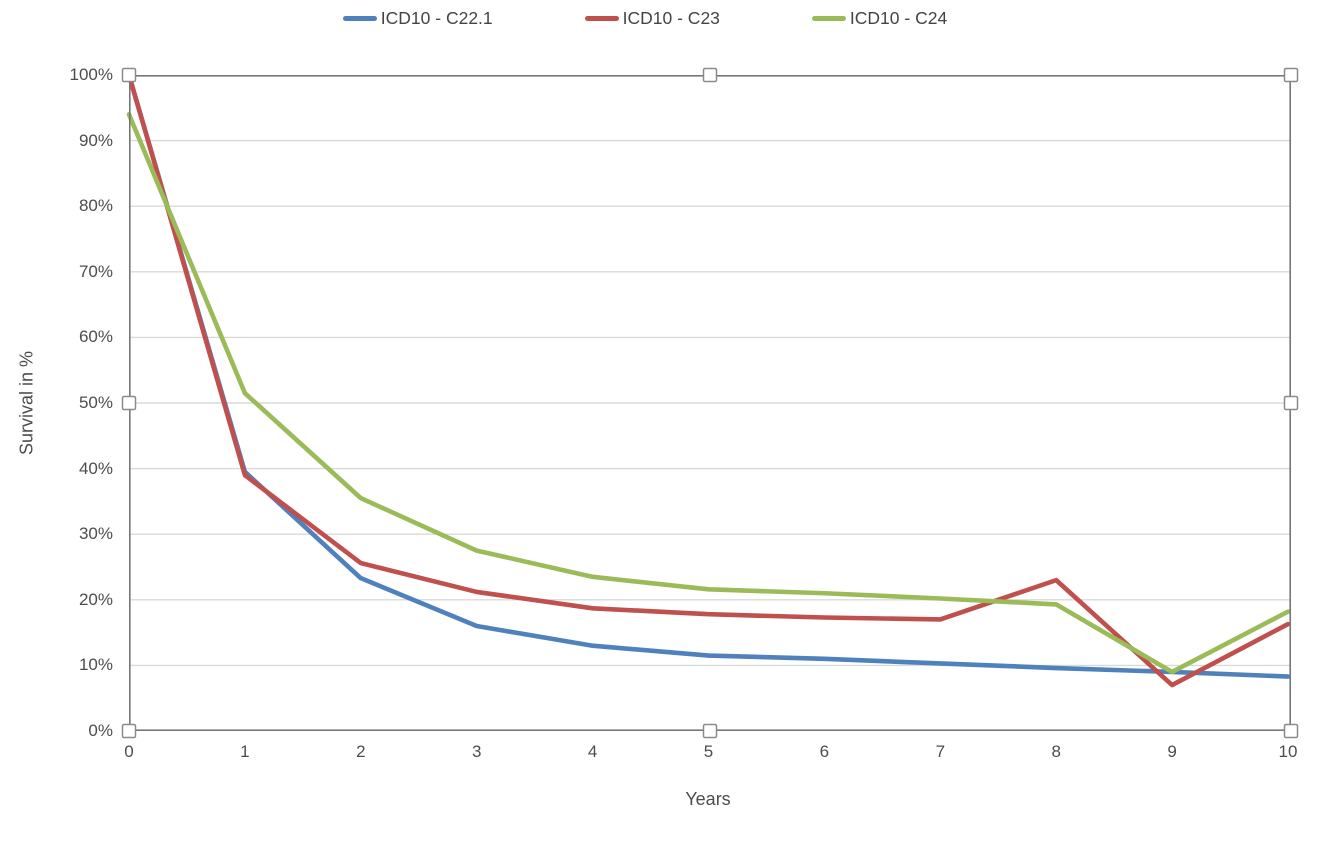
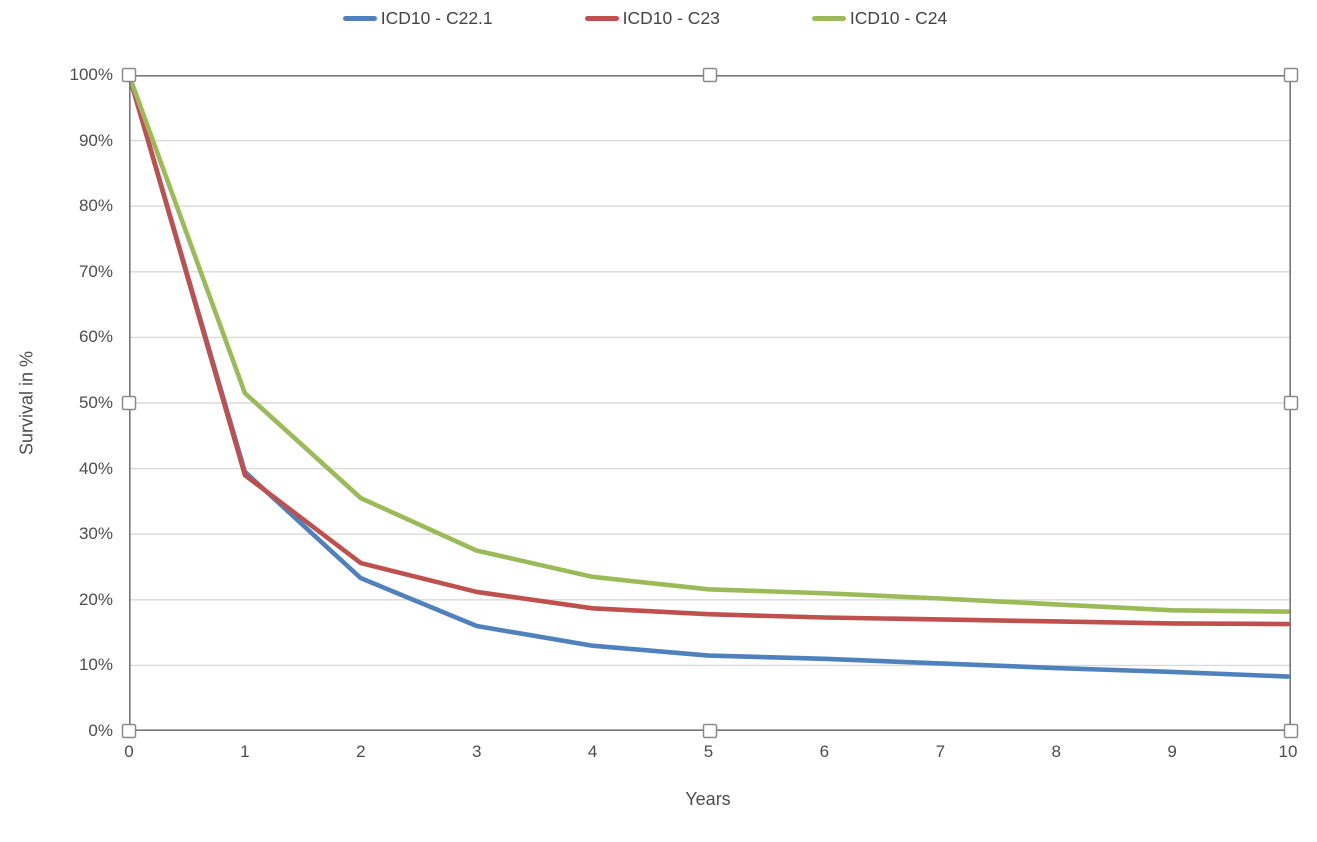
ICD10 - C24/0: 94% -> 100%
ICD10 - C23/8: 23% -> 17%
ICD10 - C23/9: 7% -> 16%
ICD10 - C24/9: 9% -> 18%
